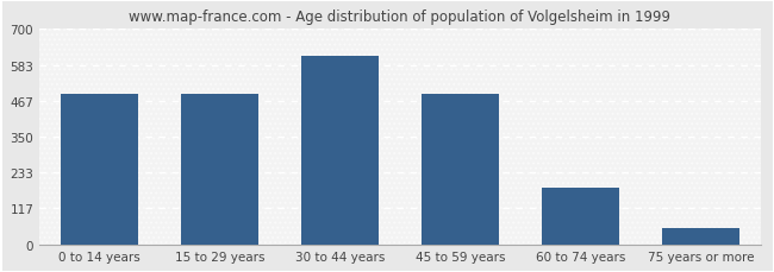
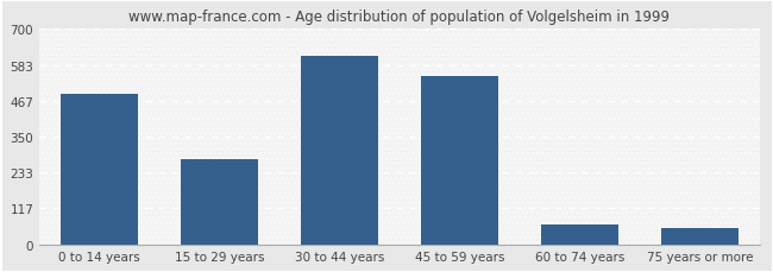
15 to 29 years: 490 -> 275
45 to 59 years: 490 -> 545
60 to 74 years: 185 -> 65
